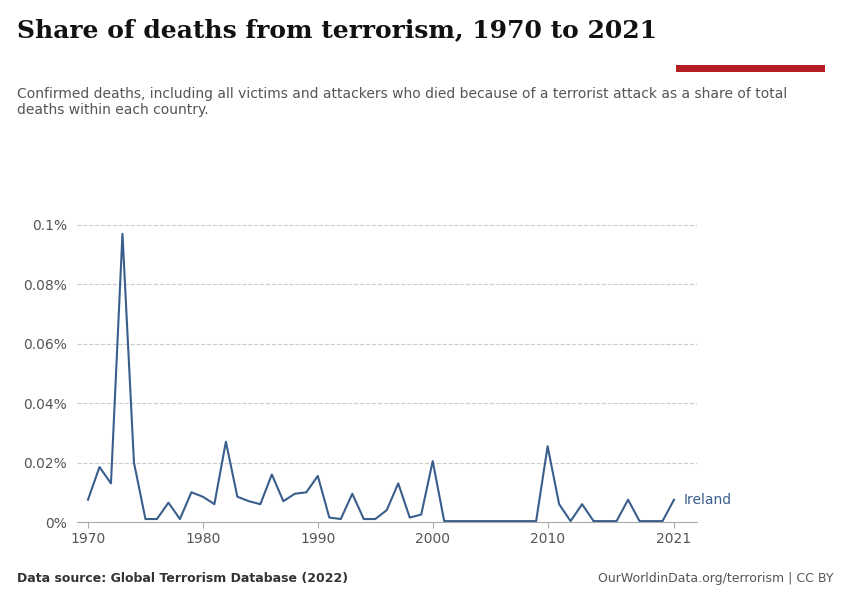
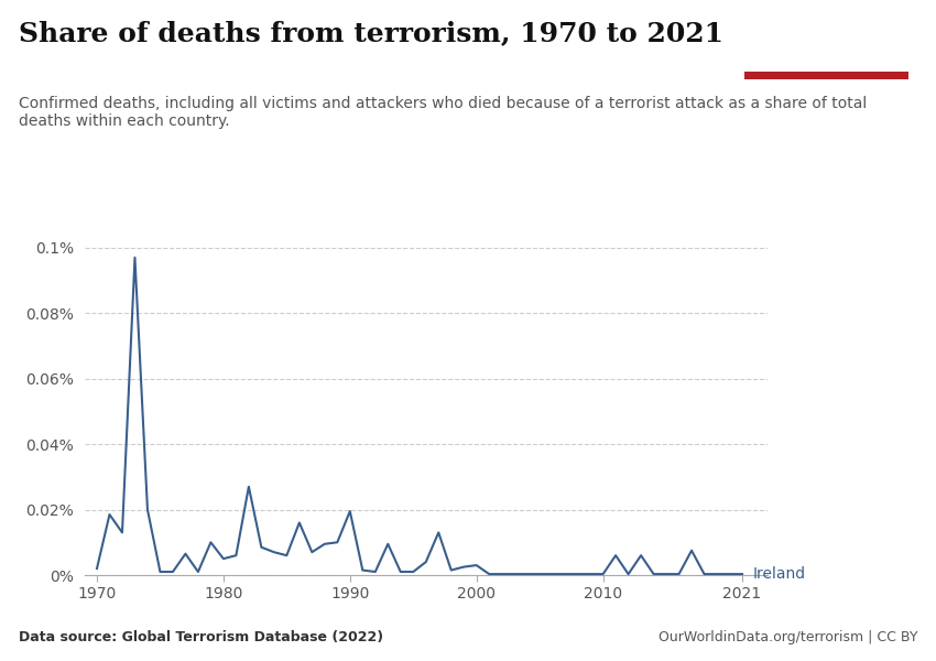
1970: 0.0075% -> 0.0020%
1980: 0.0085% -> 0.0050%
1990: 0.0155% -> 0.0195%
2000: 0.0205% -> 0.0030%
2010: 0.0255% -> 0.0003%
2021: 0.0075% -> 0.0003%
